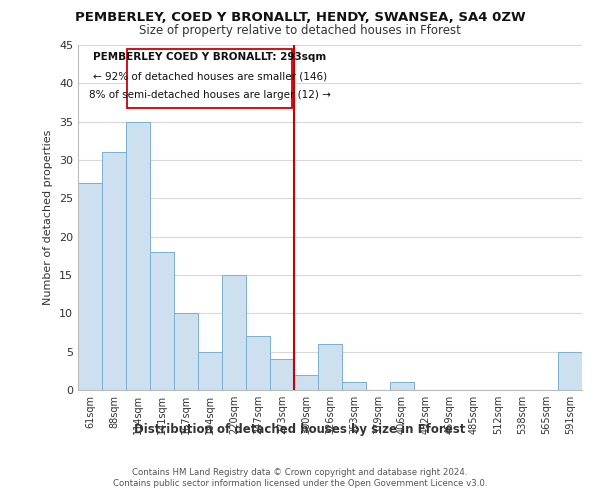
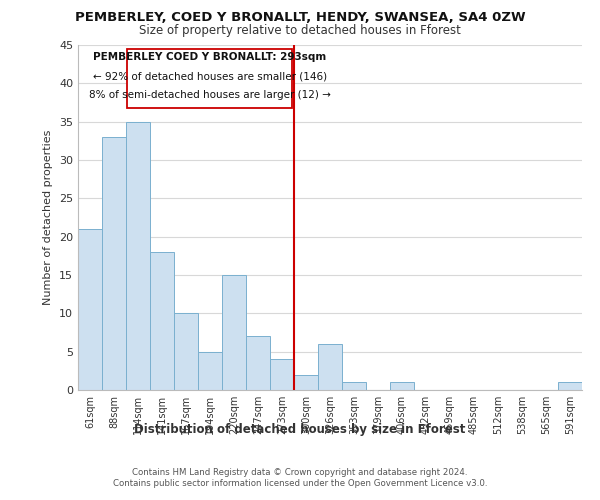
61sqm: 27 -> 21
88sqm: 31 -> 33
591sqm: 5 -> 1
